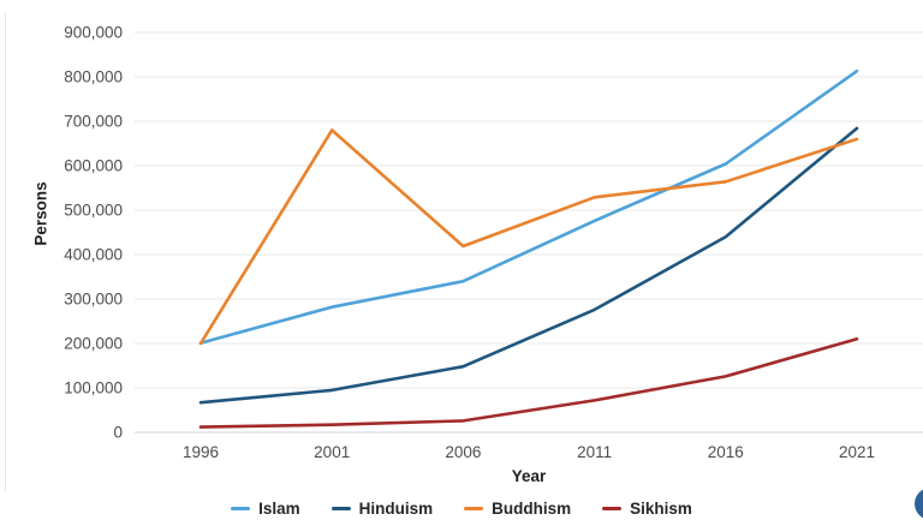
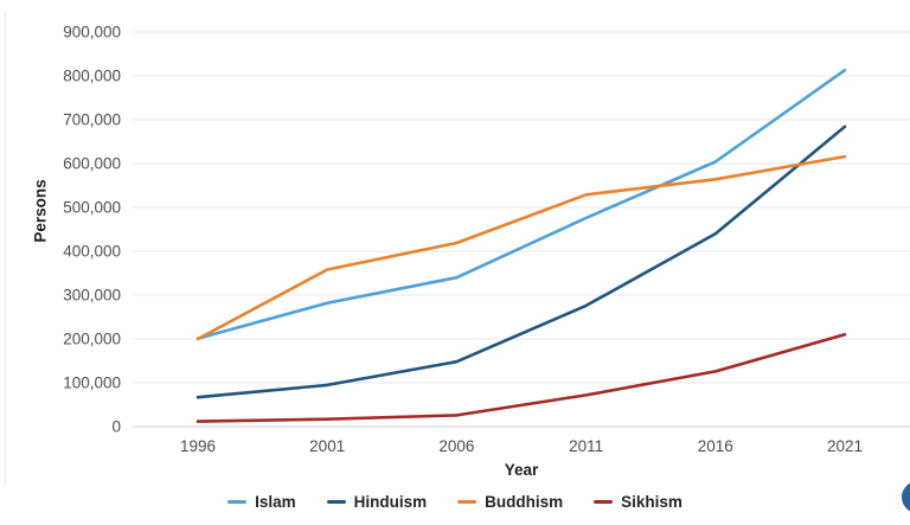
Buddhism/2001: 680000 -> 360000
Buddhism/2021: 660000 -> 620000
